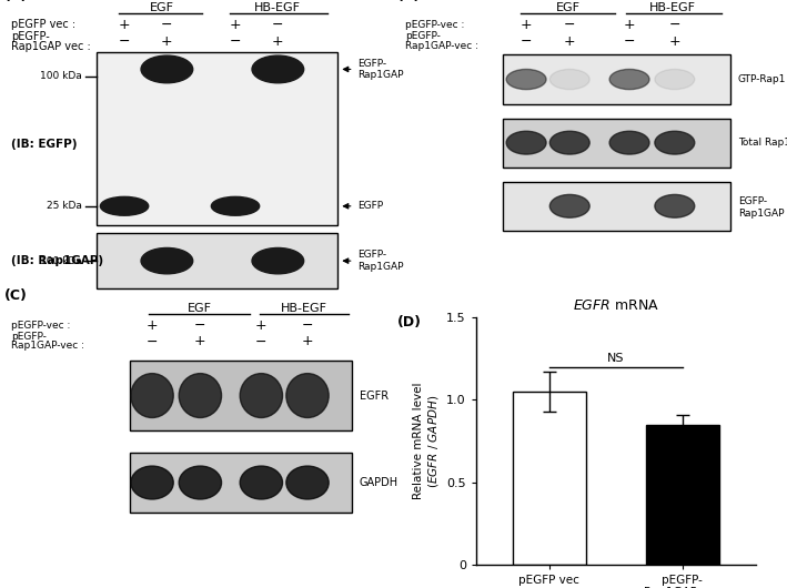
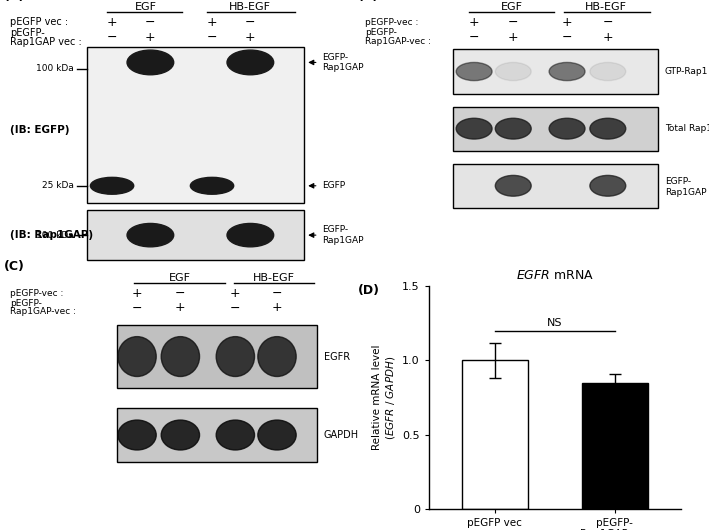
pEGFP vec: 1.05 -> 1.00
